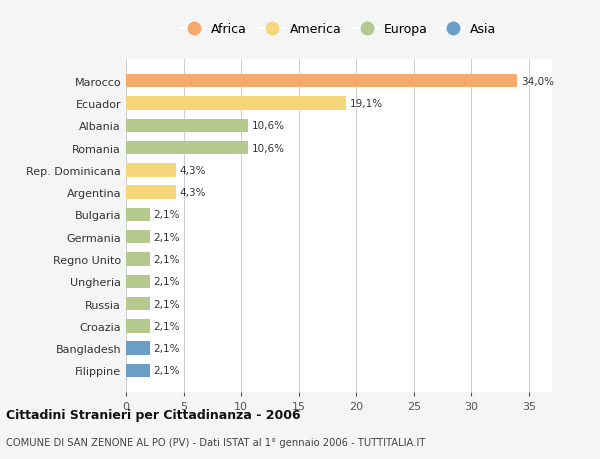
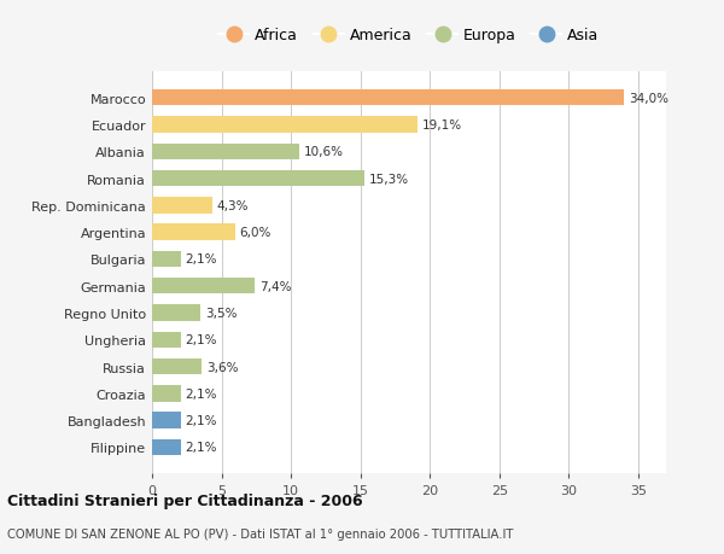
Romania: 10,6% -> 15,3%
Argentina: 4,3% -> 6,0%
Germania: 2,1% -> 7,4%
Regno Unito: 2,1% -> 3,5%
Russia: 2,1% -> 3,6%
